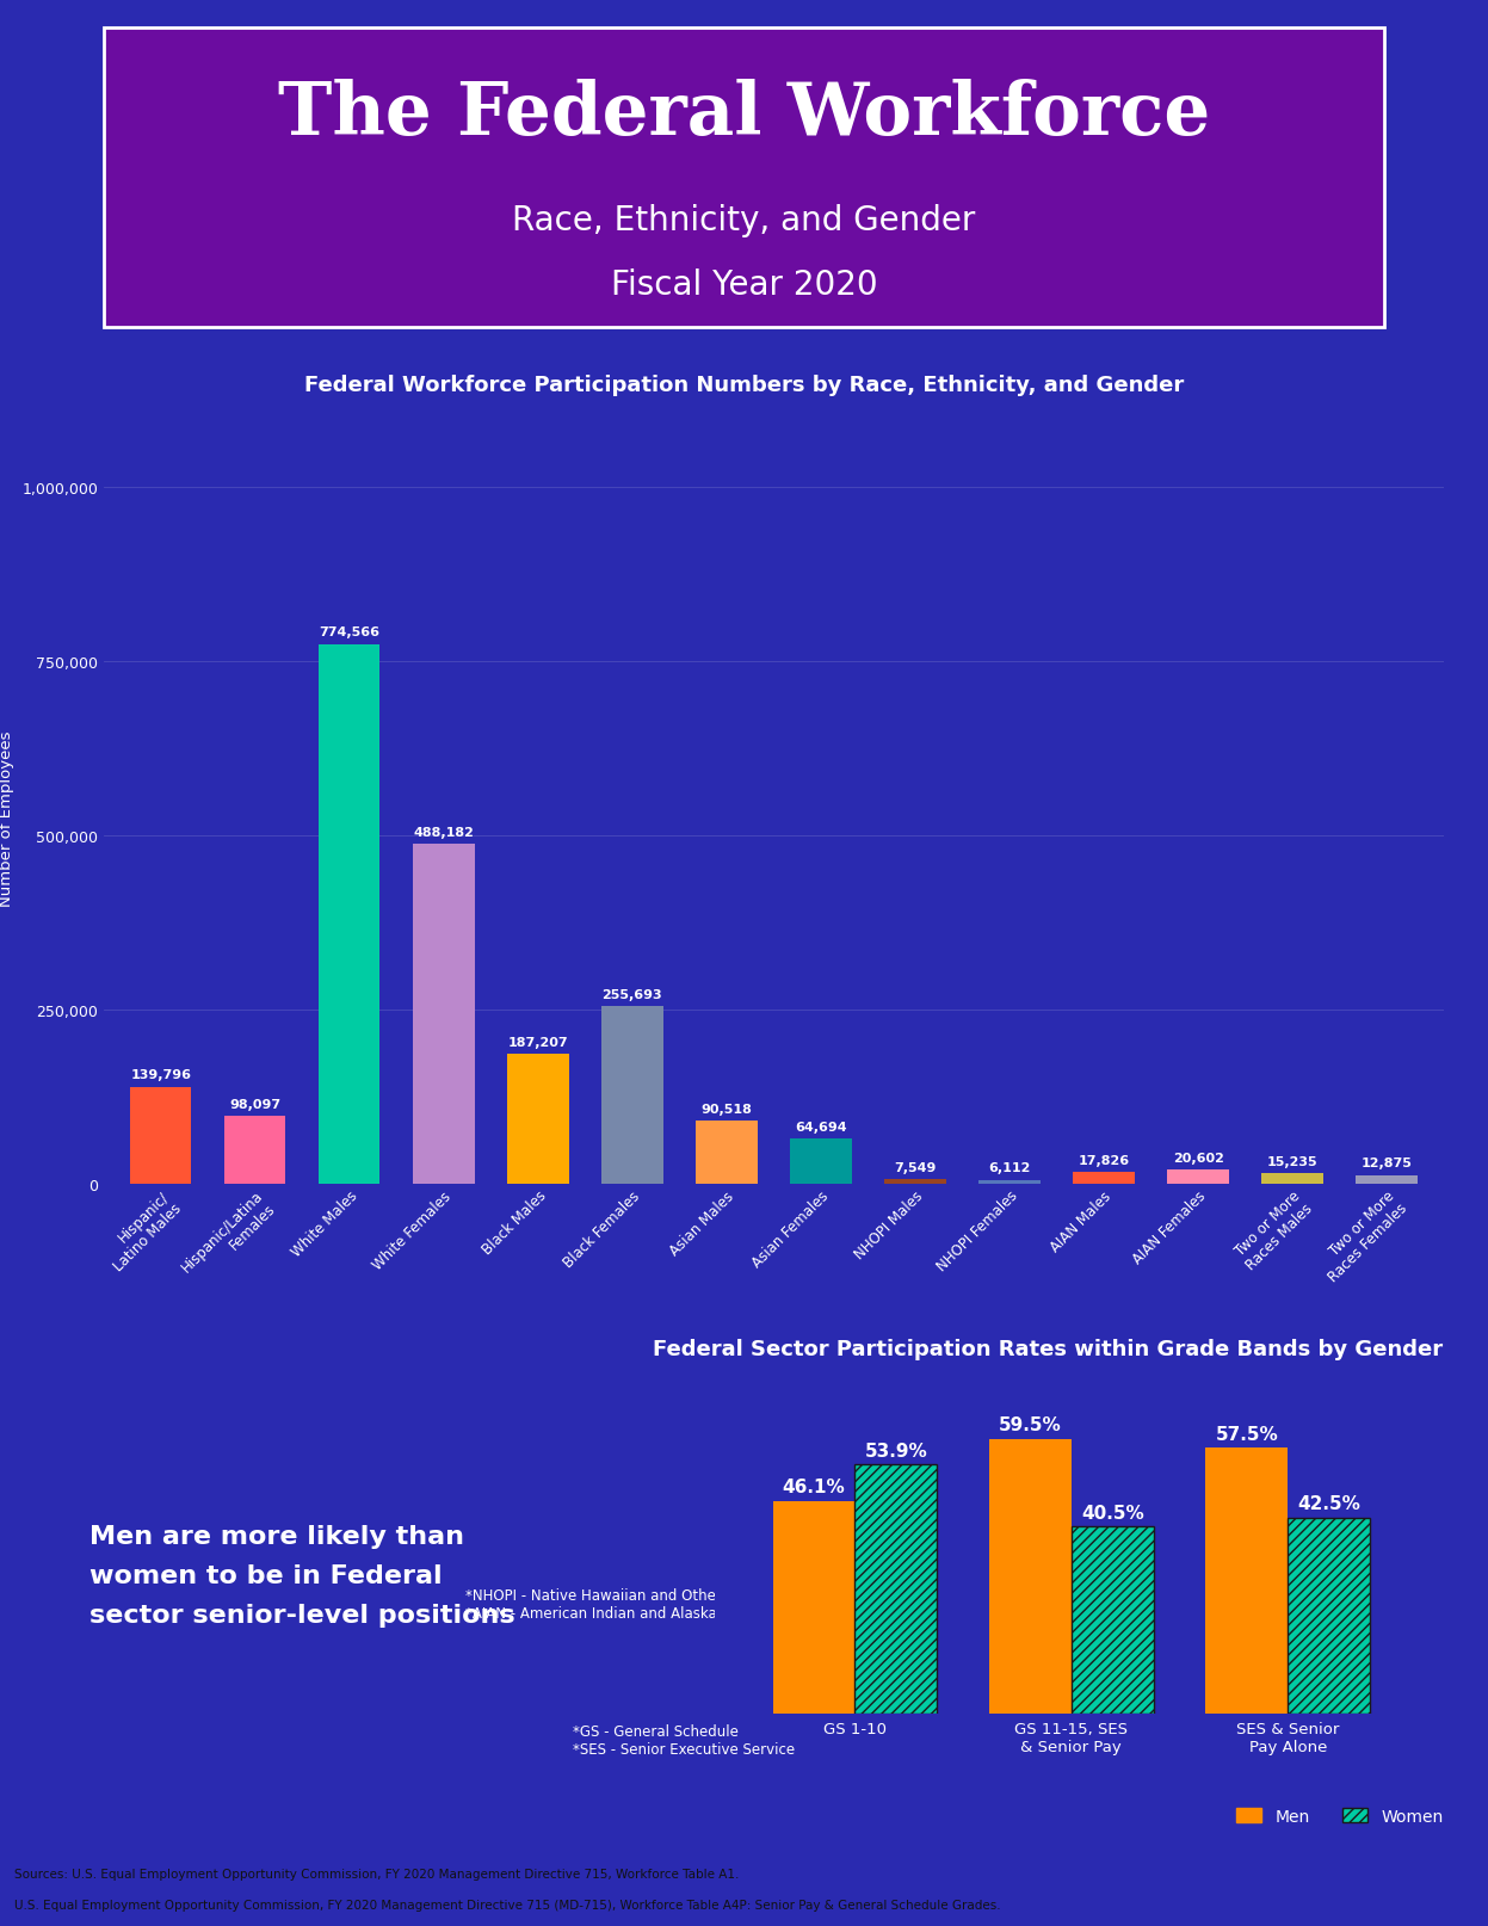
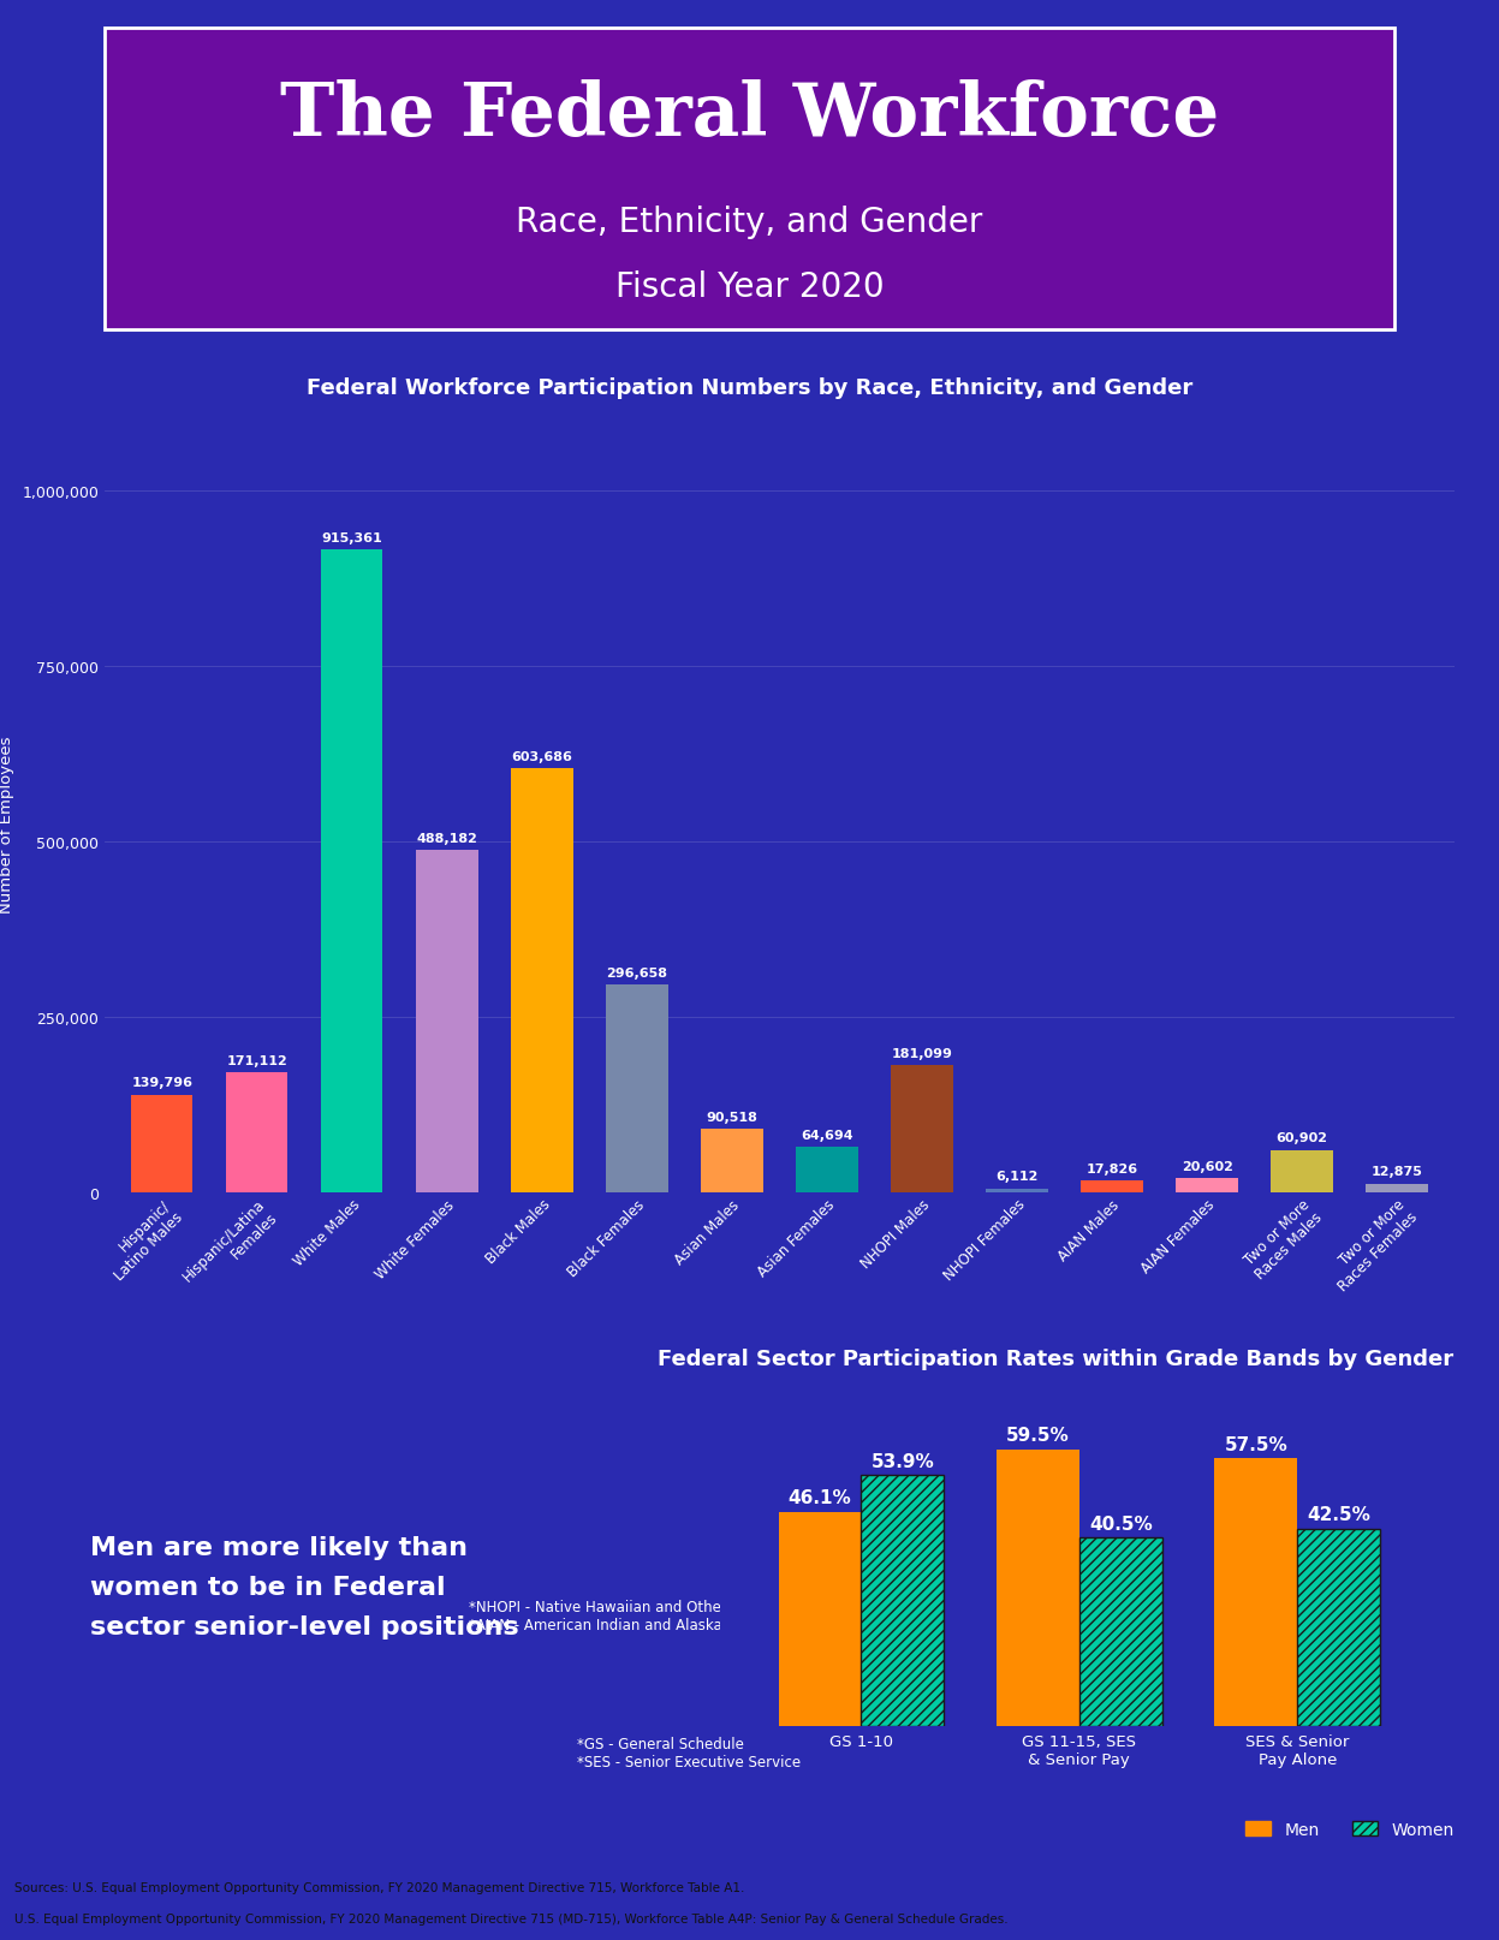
Hispanic/Latina Females: 98,097 -> 171,112
White Males: 774,566 -> 915,361
Black Males: 187,207 -> 603,686
Black Females: 255,693 -> 296,658
NHOPI Males: 7,549 -> 181,099
Two or More Races Males: 15,235 -> 60,902
